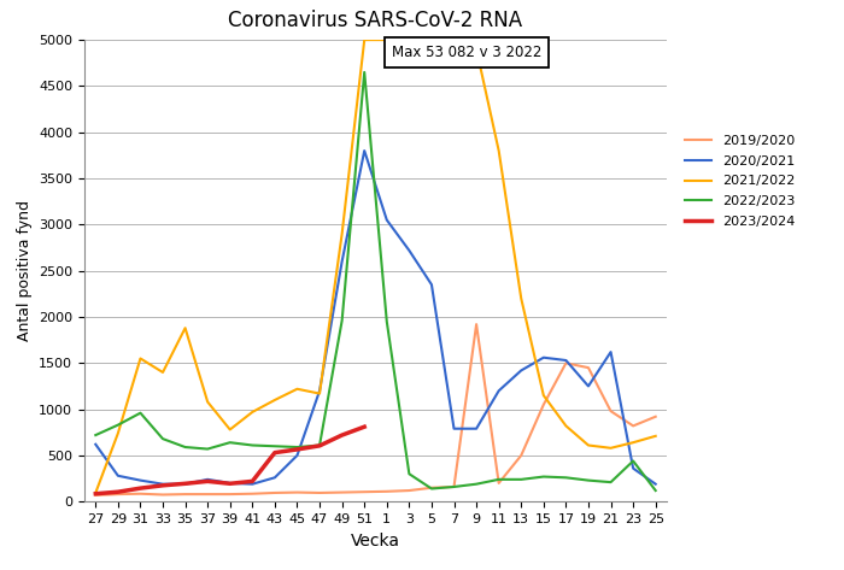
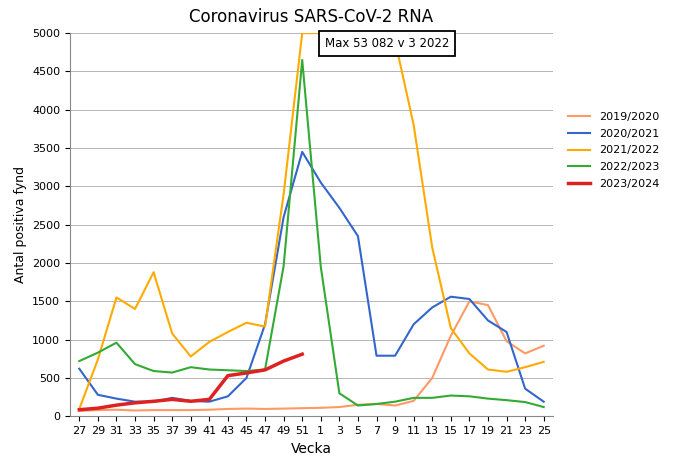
2020/2021/51: 3800 -> 3450
2019/2020/9: 1920 -> 140
2020/2021/21: 1620 -> 1100
2022/2023/23: 440 -> 180
